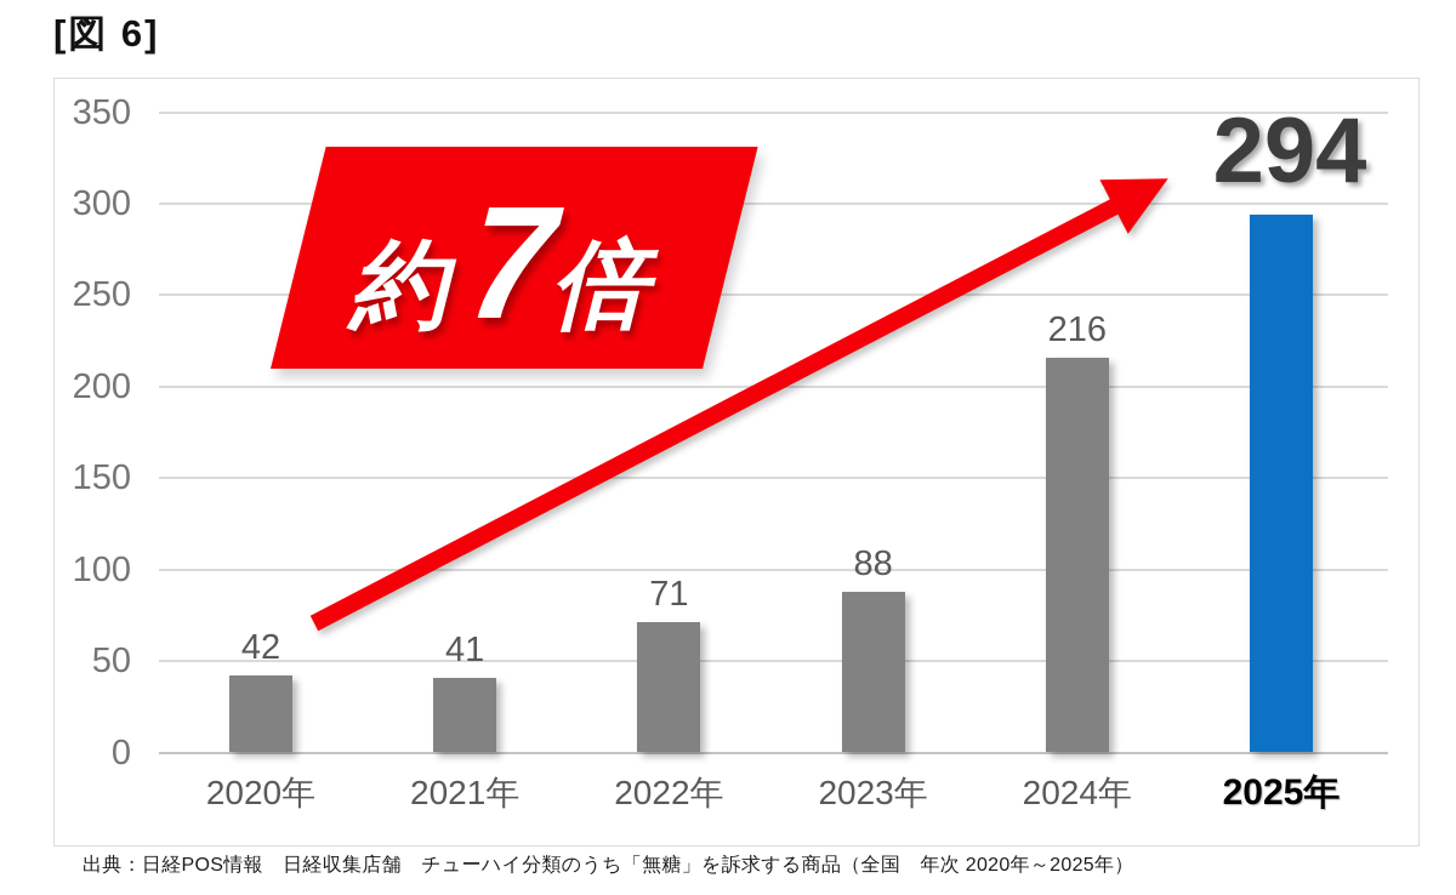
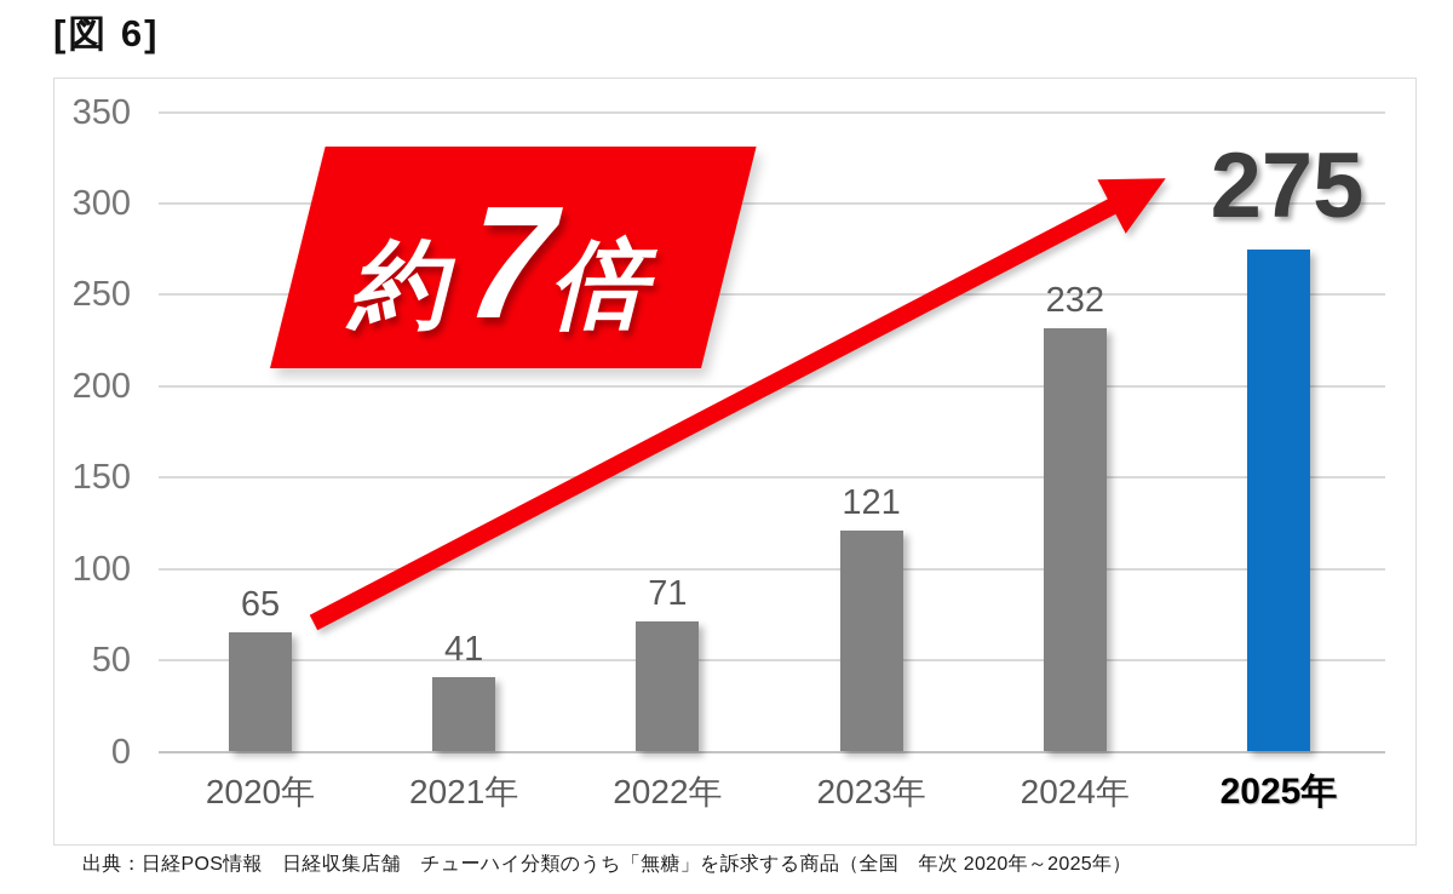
2020年: 42 -> 65
2023年: 88 -> 121
2024年: 216 -> 232
2025年: 294 -> 275
